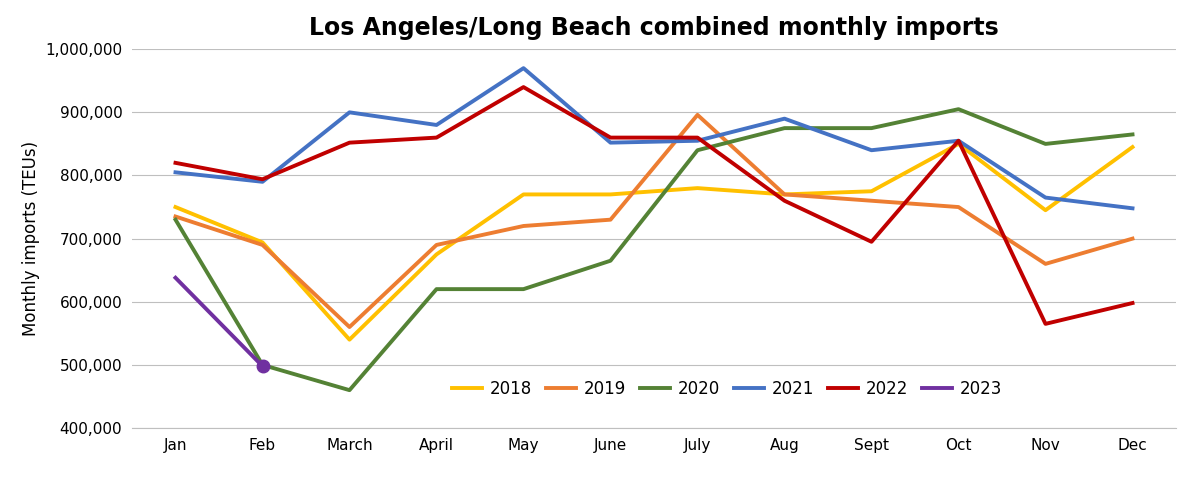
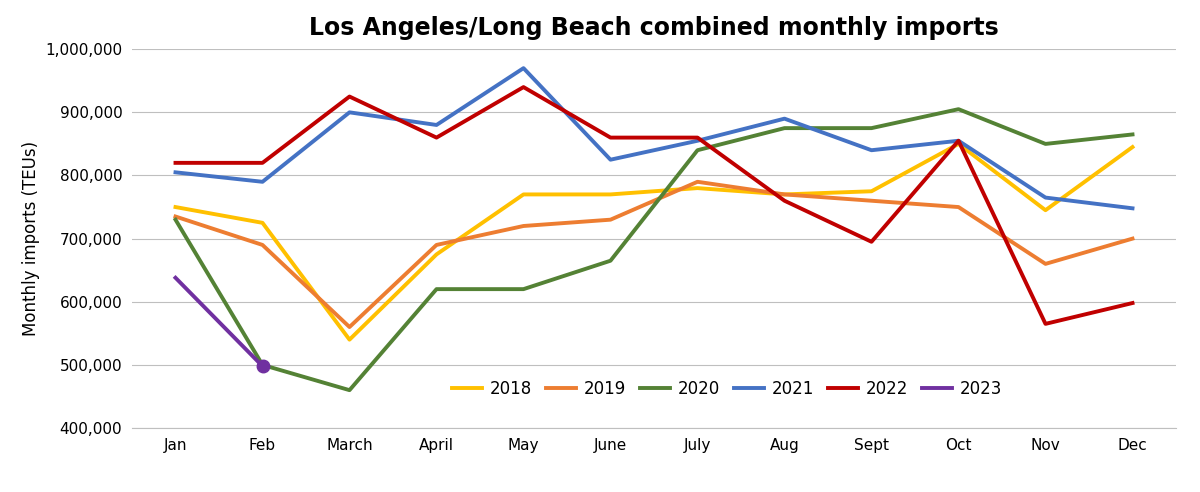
2018/Feb: 694,000 -> 725,000
2022/Feb: 794,000 -> 820,000
2022/March: 852,000 -> 925,000
2021/June: 852,000 -> 825,000
2019/July: 896,000 -> 790,000
